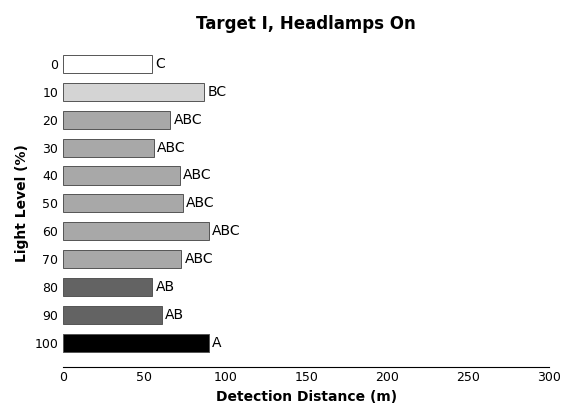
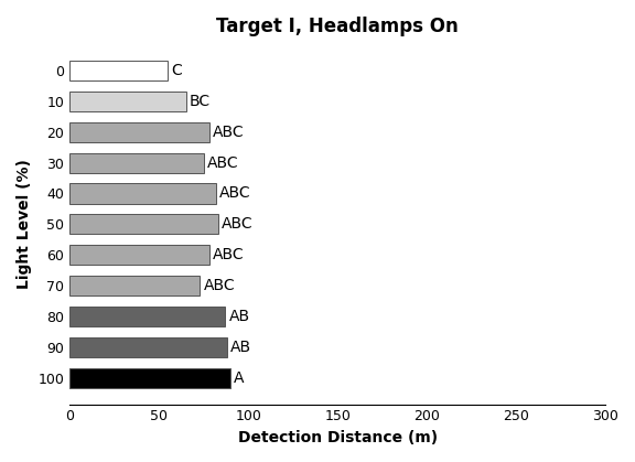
10: 87 -> 65
20: 66 -> 78
30: 56 -> 75
40: 72 -> 82
50: 74 -> 83
60: 90 -> 78
80: 55 -> 87
90: 61 -> 88
